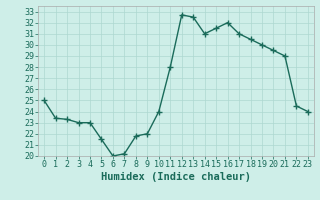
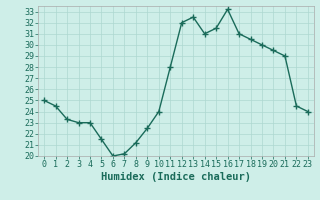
1: 23.4 -> 24.5
8: 21.8 -> 21.2
9: 22.0 -> 22.5
12: 32.7 -> 32.0
16: 32.0 -> 33.2
